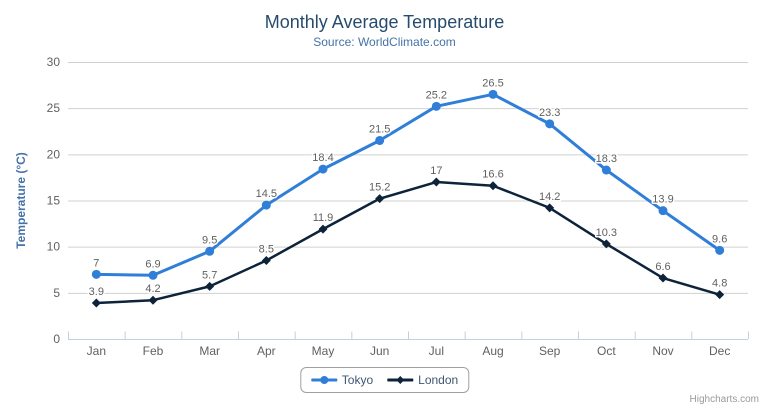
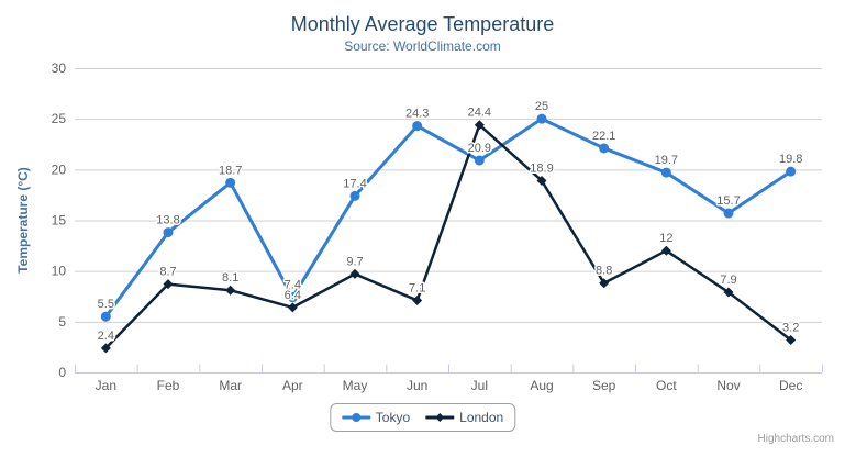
Tokyo/Jan: 7 -> 5.5
London/Jan: 3.9 -> 2.4
Tokyo/Feb: 6.9 -> 13.8
London/Feb: 4.2 -> 8.7
Tokyo/Mar: 9.5 -> 18.7
London/Mar: 5.7 -> 8.1
Tokyo/Apr: 14.5 -> 7.4
London/Apr: 8.5 -> 6.4
Tokyo/May: 18.4 -> 17.4
London/May: 11.9 -> 9.7
Tokyo/Jun: 21.5 -> 24.3
London/Jun: 15.2 -> 7.1
Tokyo/Jul: 25.2 -> 20.9
London/Jul: 17 -> 24.4
Tokyo/Aug: 26.5 -> 25
London/Aug: 16.6 -> 18.9
Tokyo/Sep: 23.3 -> 22.1
London/Sep: 14.2 -> 8.8
Tokyo/Oct: 18.3 -> 19.7
London/Oct: 10.3 -> 12
Tokyo/Nov: 13.9 -> 15.7
London/Nov: 6.6 -> 7.9
Tokyo/Dec: 9.6 -> 19.8
London/Dec: 4.8 -> 3.2
